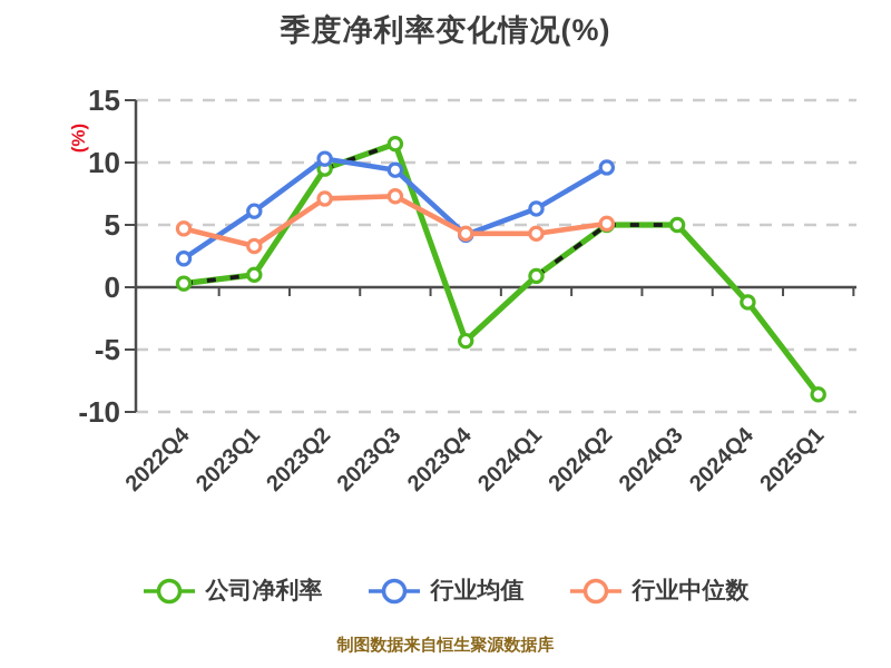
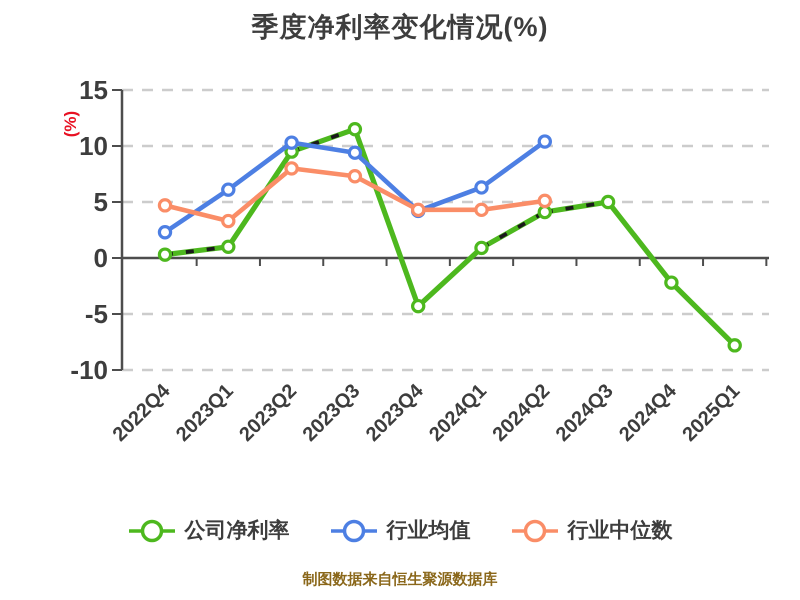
行业中位数/2023Q2: 7.1 -> 8.0
公司净利率/2024Q2: 5.0 -> 4.1
行业均值/2024Q2: 9.6 -> 10.4
公司净利率/2024Q4: -1.2 -> -2.2
公司净利率/2025Q1: -8.6 -> -7.8
